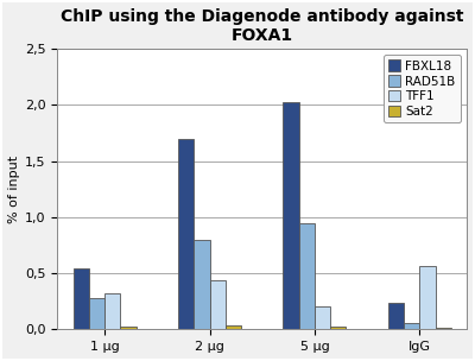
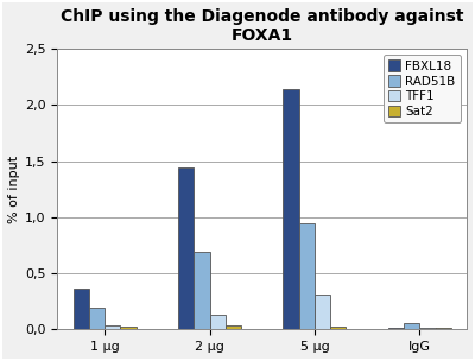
FBXL18/1 μg: 0,54 -> 0,36
RAD51B/1 μg: 0,28 -> 0,19
TFF1/1 μg: 0,32 -> 0,04
FBXL18/2 μg: 1,70 -> 1,44
RAD51B/2 μg: 0,80 -> 0,69
TFF1/2 μg: 0,44 -> 0,13
FBXL18/5 μg: 2,02 -> 2,14
TFF1/5 μg: 0,20 -> 0,31
FBXL18/IgG: 0,24 -> 0,01
TFF1/IgG: 0,56 -> 0,01
